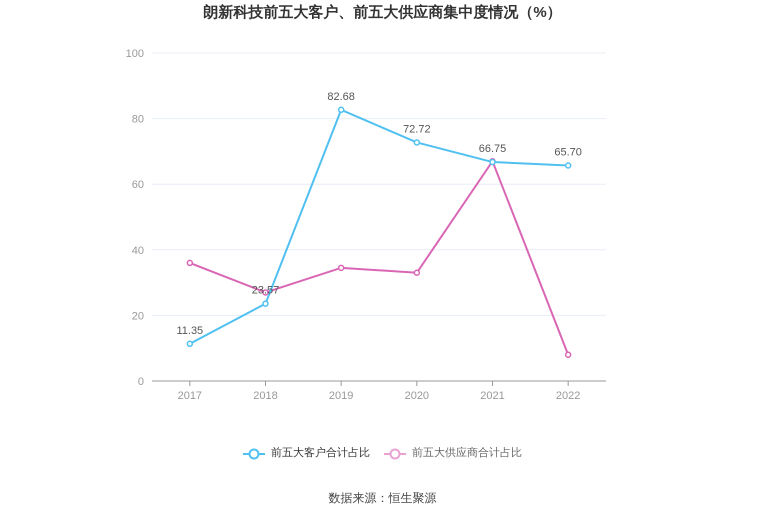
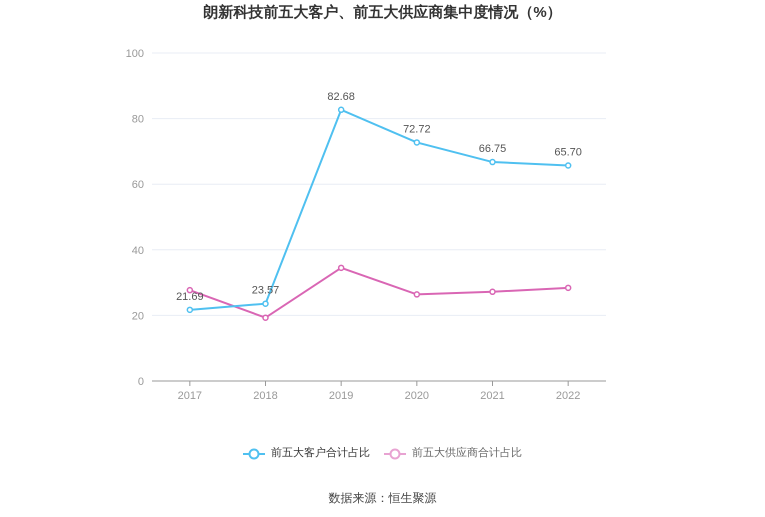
前五大客户合计占比/2017: 11.35 -> 21.69
前五大供应商合计占比/2017: 36 -> 28
前五大供应商合计占比/2018: 27 -> 19
前五大供应商合计占比/2020: 33 -> 26
前五大供应商合计占比/2021: 67 -> 27
前五大供应商合计占比/2022: 8 -> 28
